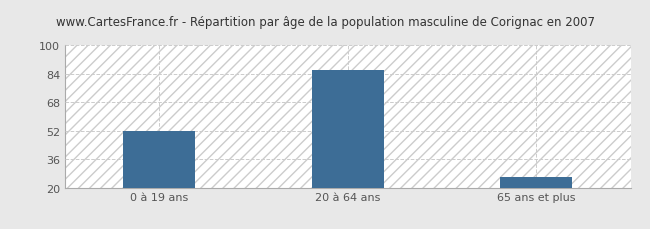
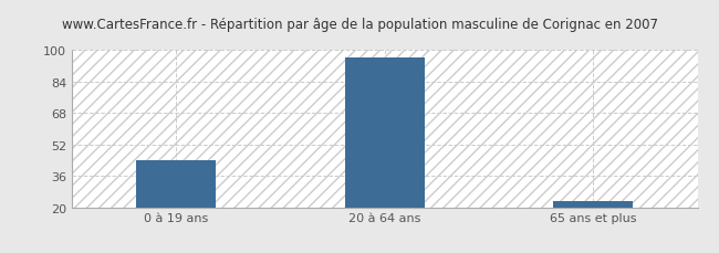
0 à 19 ans: 52 -> 44
20 à 64 ans: 86 -> 96
65 ans et plus: 26 -> 23
